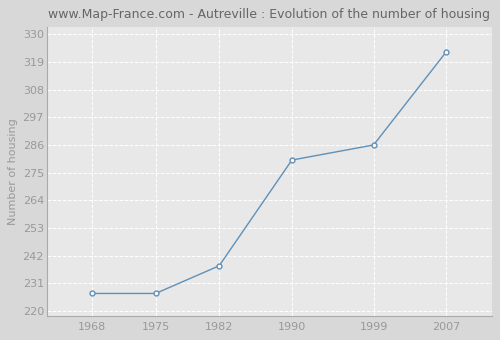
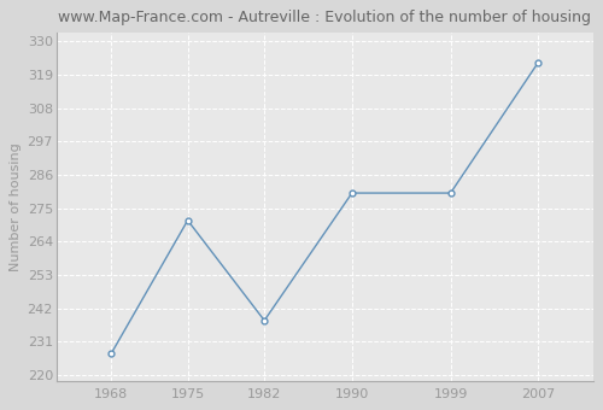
1975: 227 -> 271
1999: 286 -> 280
